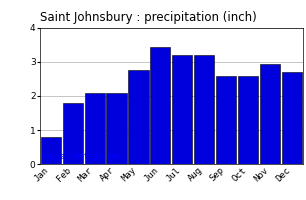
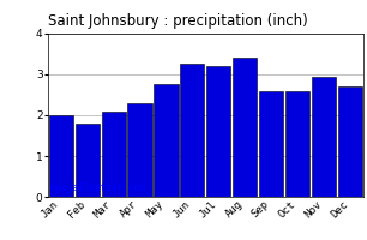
Jan: 0.80 -> 2.00
Apr: 2.10 -> 2.30
Jun: 3.45 -> 3.25
Aug: 3.20 -> 3.40
